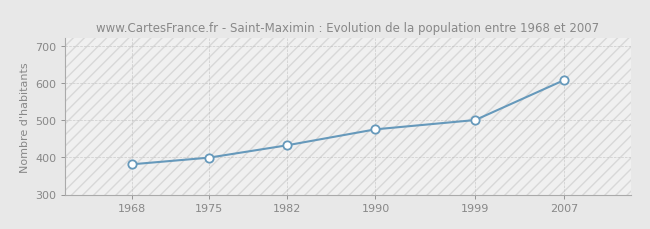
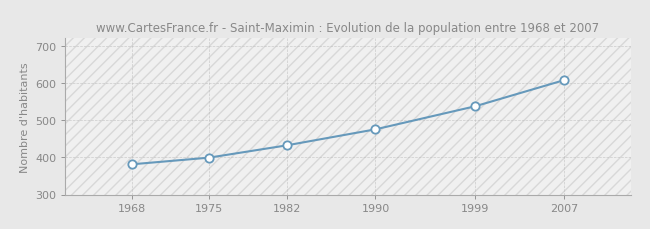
1999: 500 -> 537
